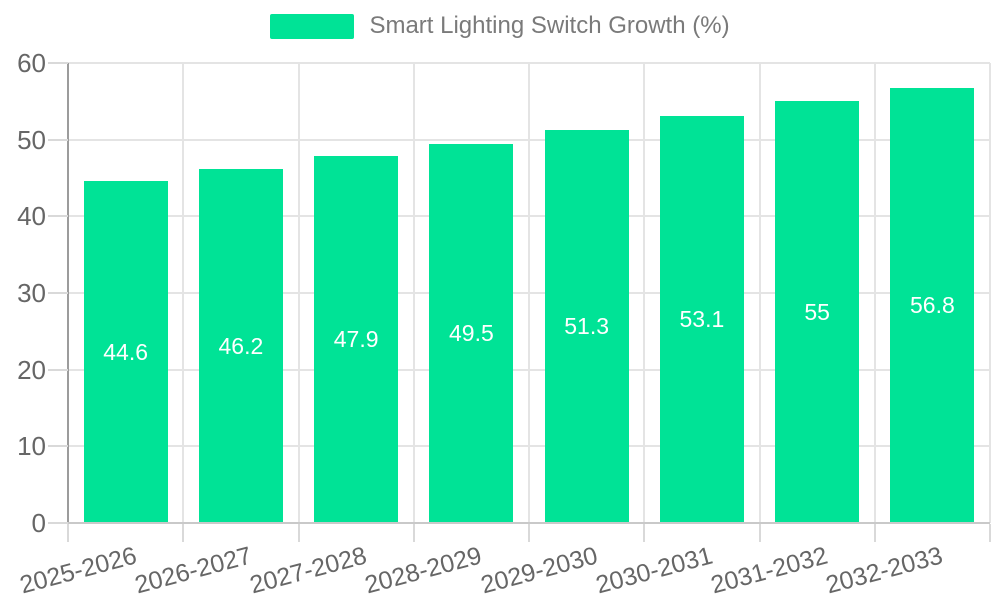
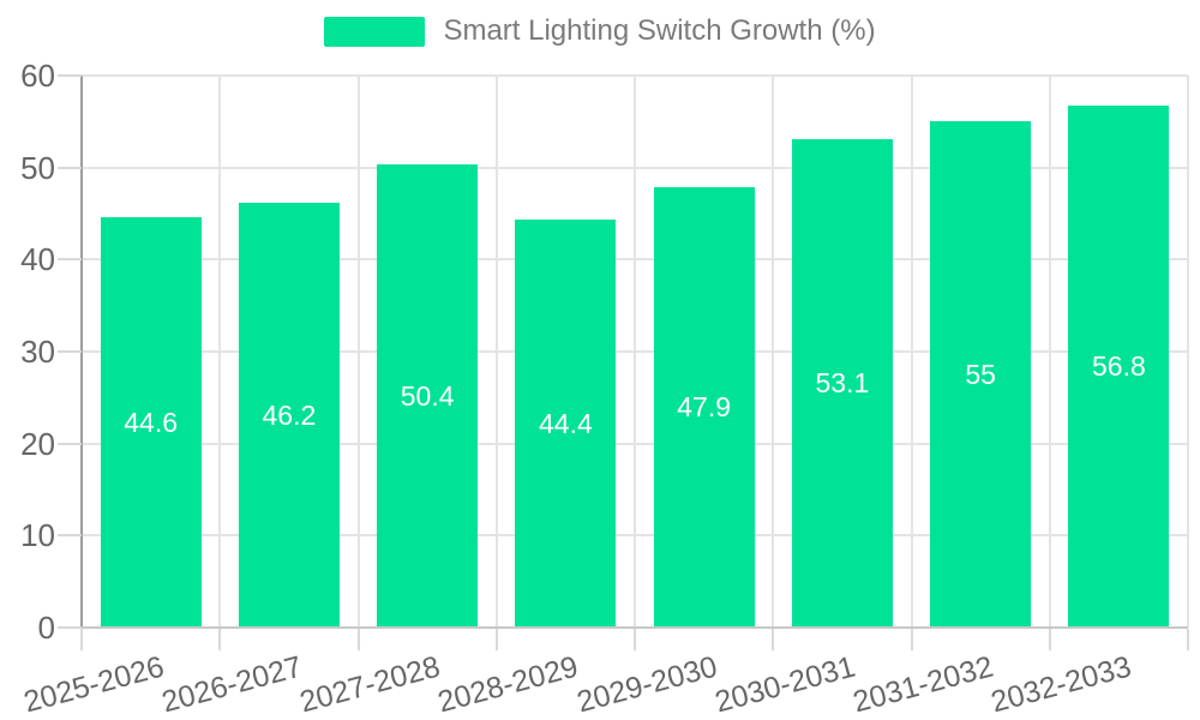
2027-2028: 47.9 -> 50.4
2028-2029: 49.5 -> 44.4
2029-2030: 51.3 -> 47.9
